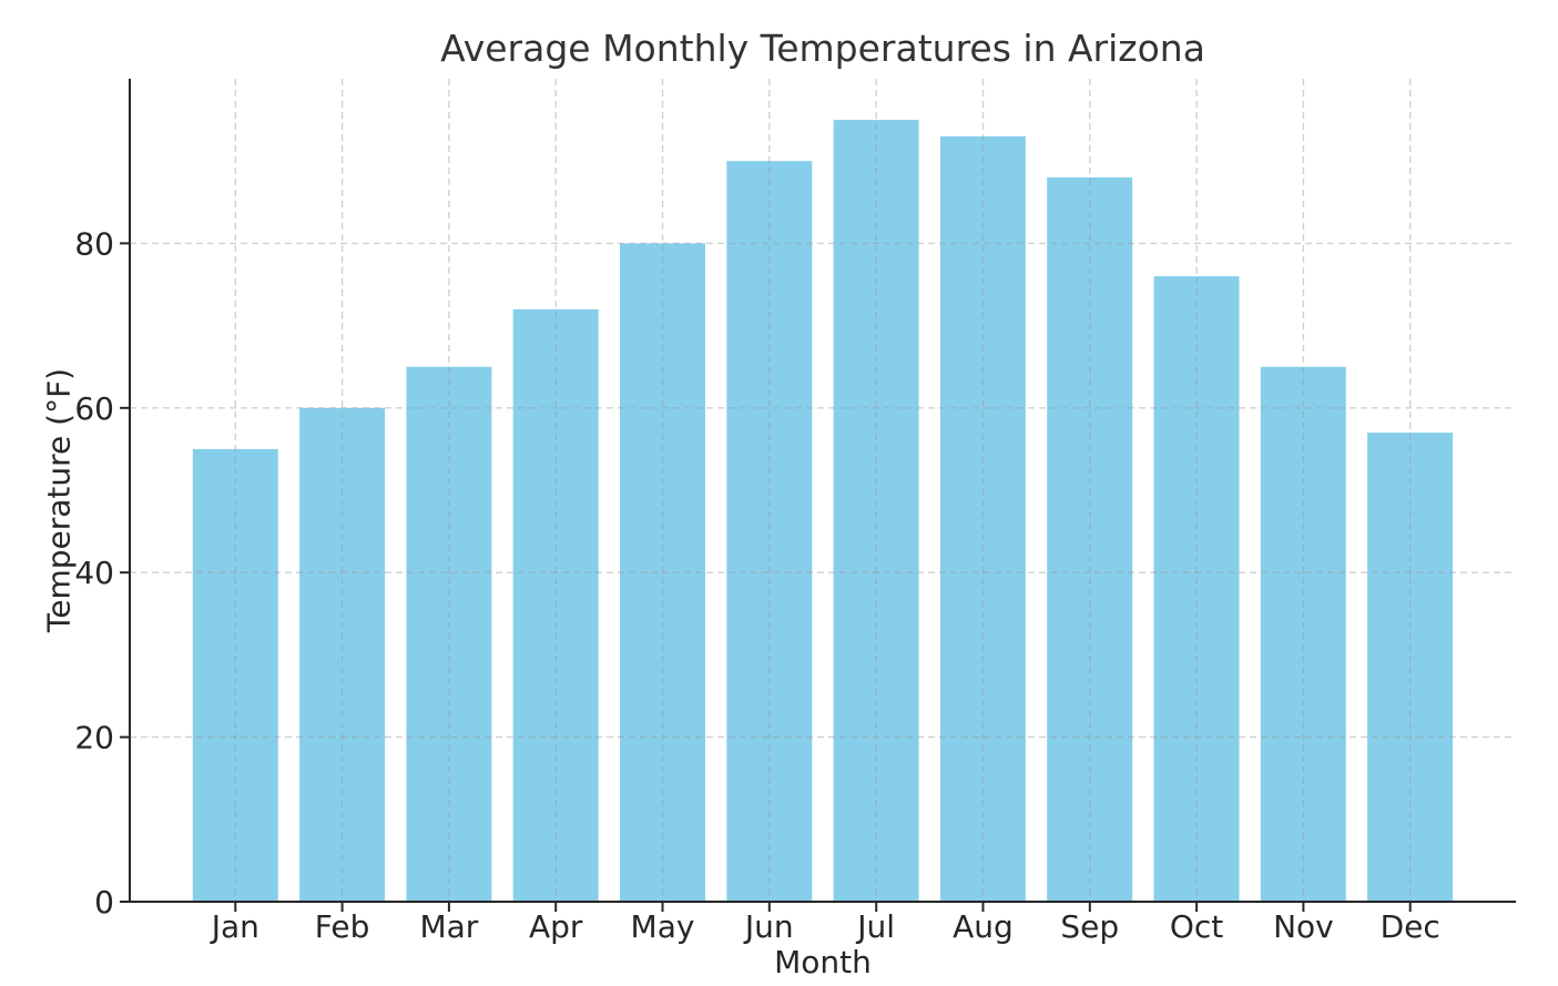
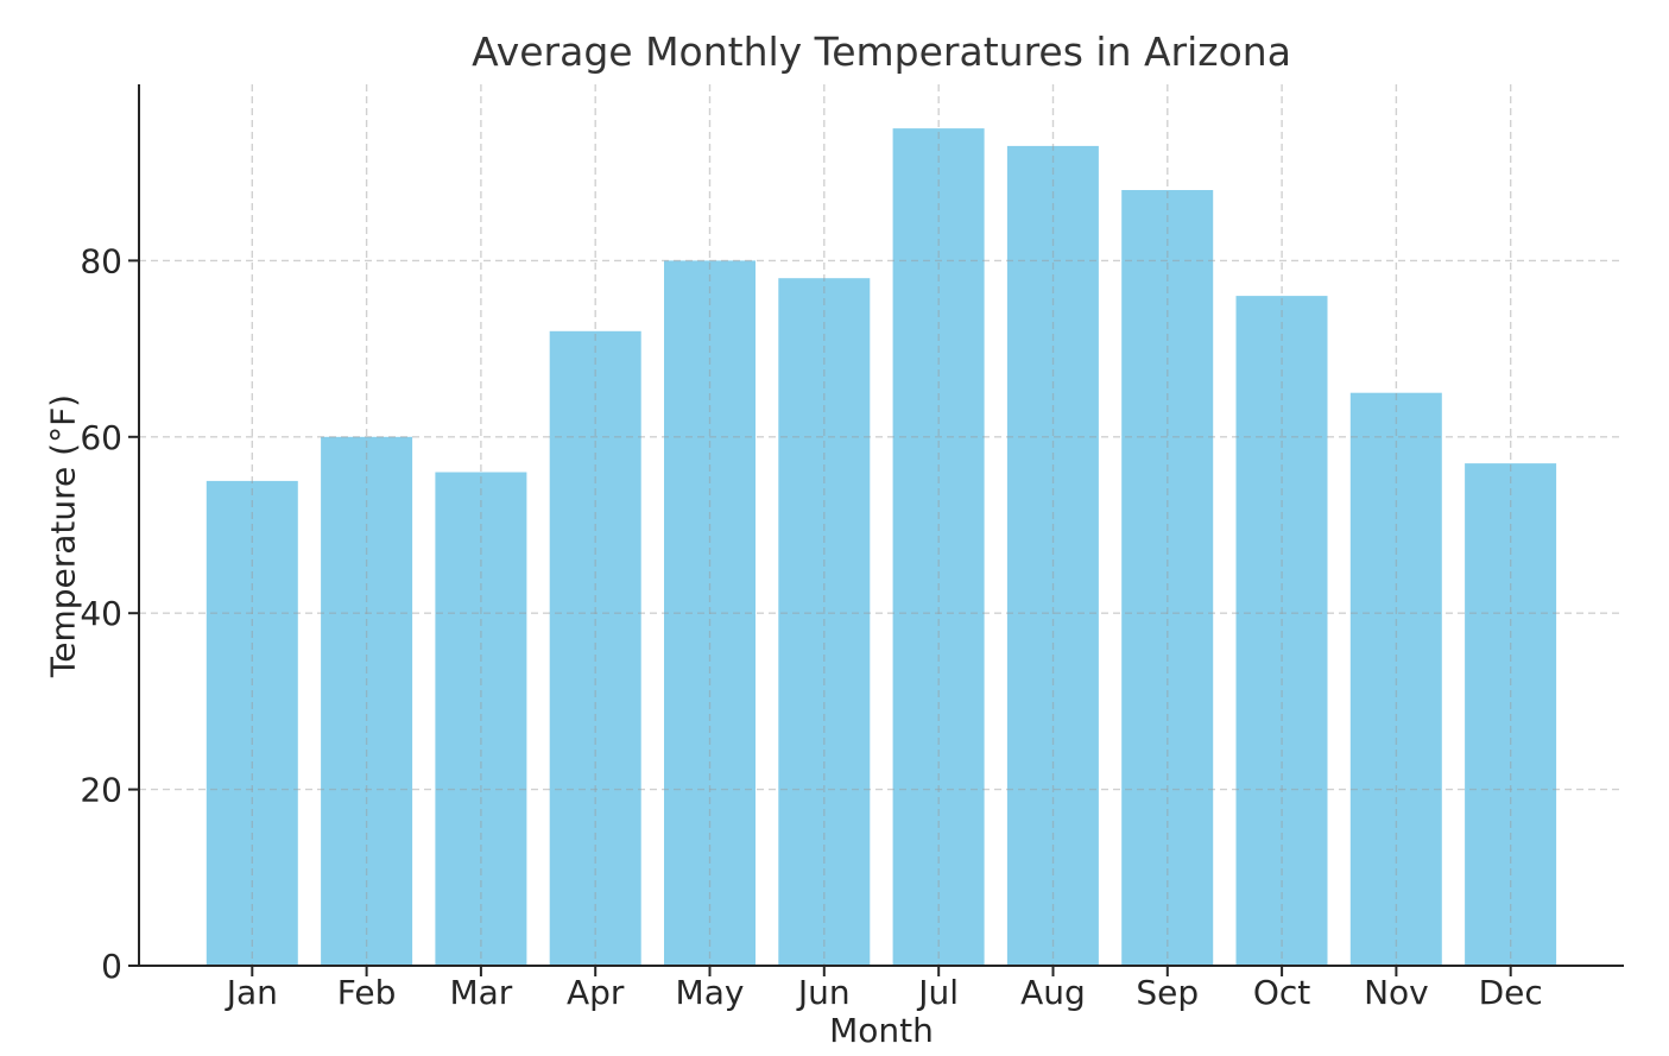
Mar: 65 -> 56
Jun: 90 -> 78
